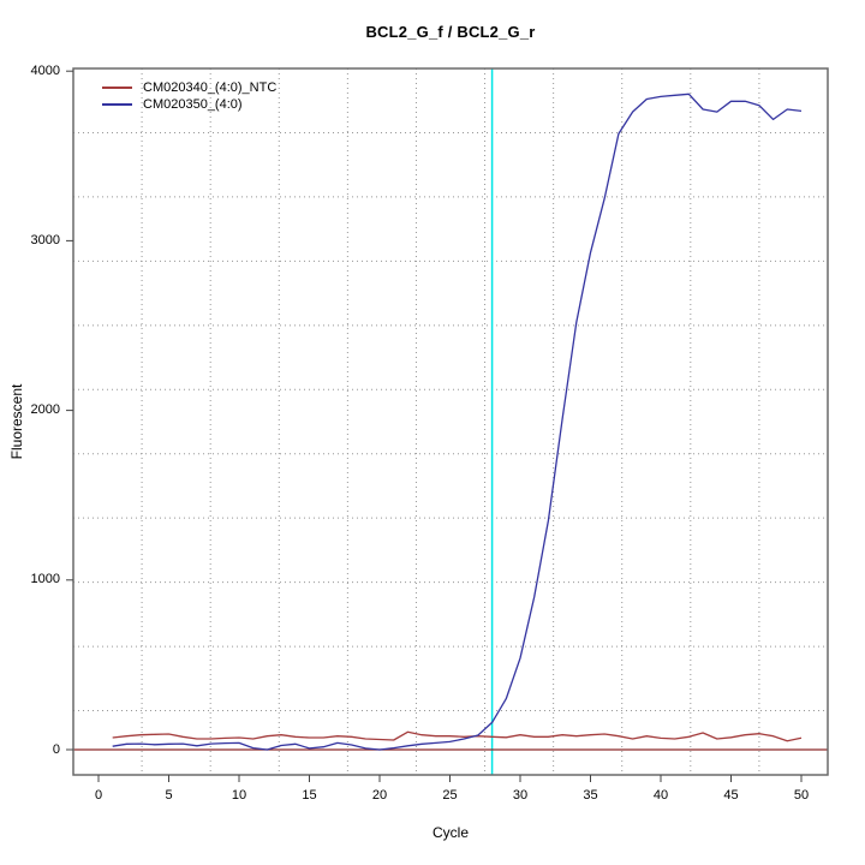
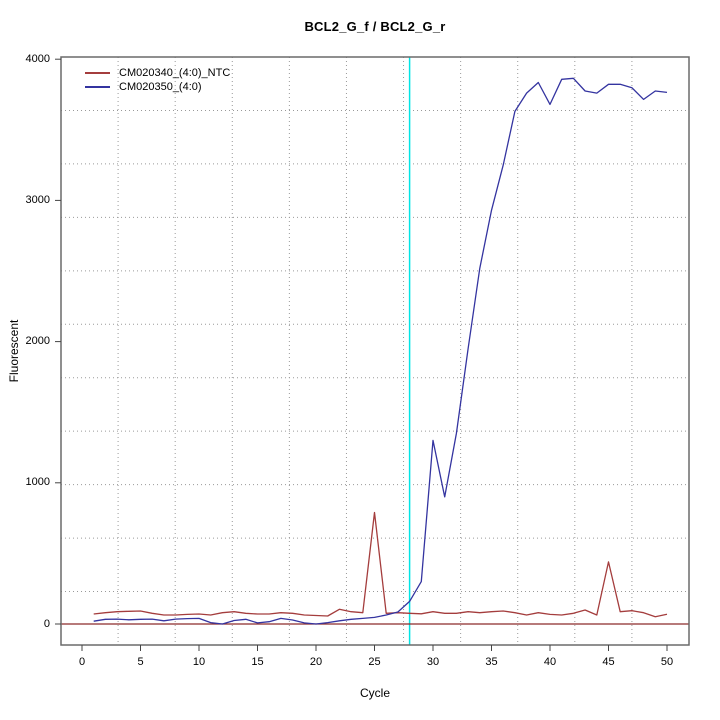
CM020340_(4:0)_NTC/25: 80 -> 790
CM020350_(4:0)/30: 540 -> 1300
CM020350_(4:0)/40: 3850 -> 3680
CM020340_(4:0)_NTC/45: 70 -> 440
